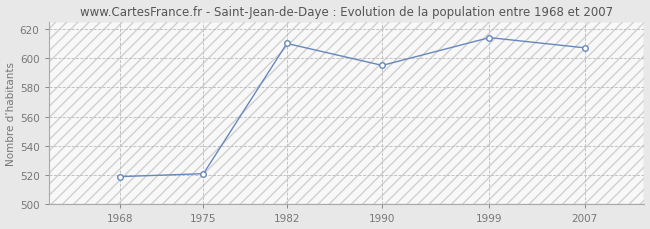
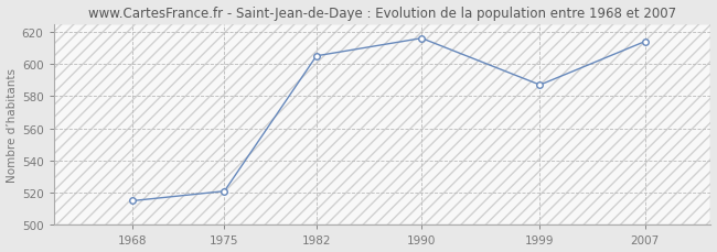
1968: 519 -> 515
1982: 610 -> 605
1990: 595 -> 616
1999: 614 -> 587
2007: 607 -> 614
